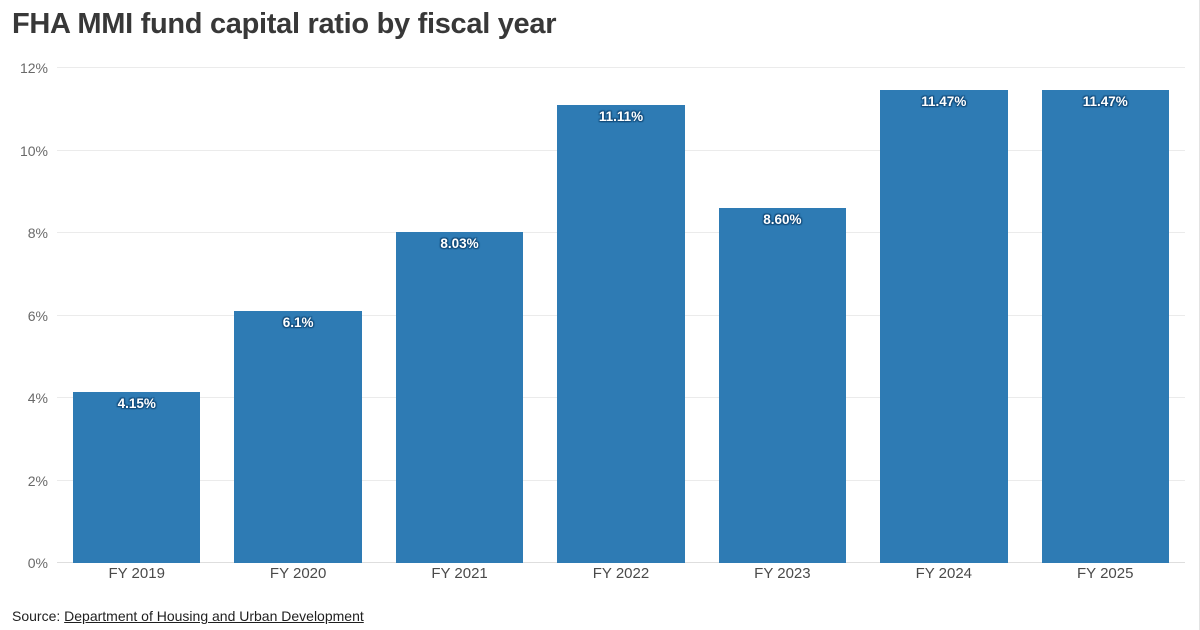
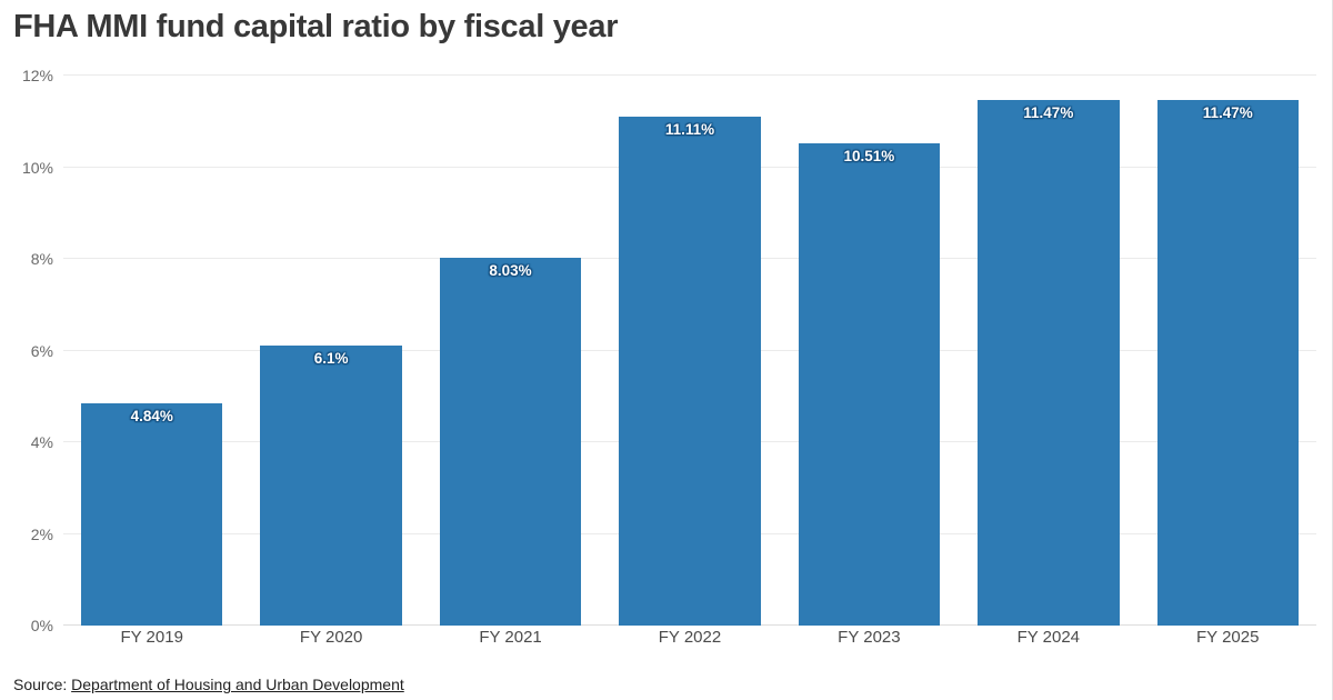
FY 2019: 4.15% -> 4.84%
FY 2023: 8.60% -> 10.51%
